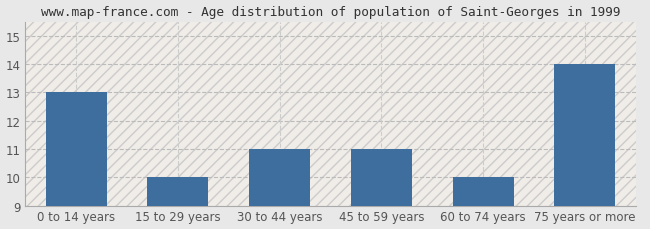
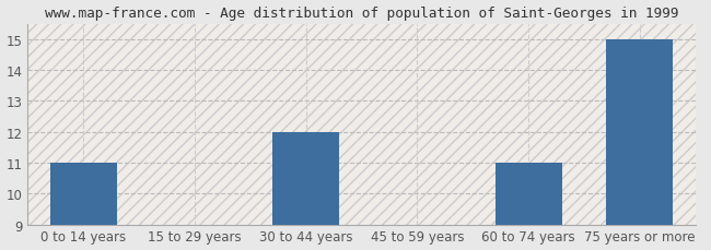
0 to 14 years: 13 -> 11
15 to 29 years: 10 -> 9
30 to 44 years: 11 -> 12
45 to 59 years: 11 -> 9
60 to 74 years: 10 -> 11
75 years or more: 14 -> 15
